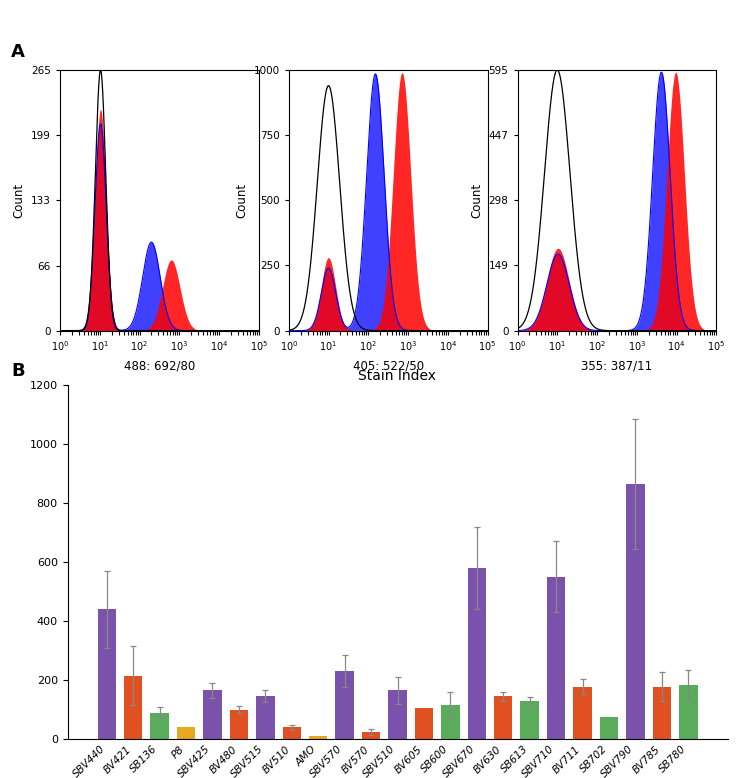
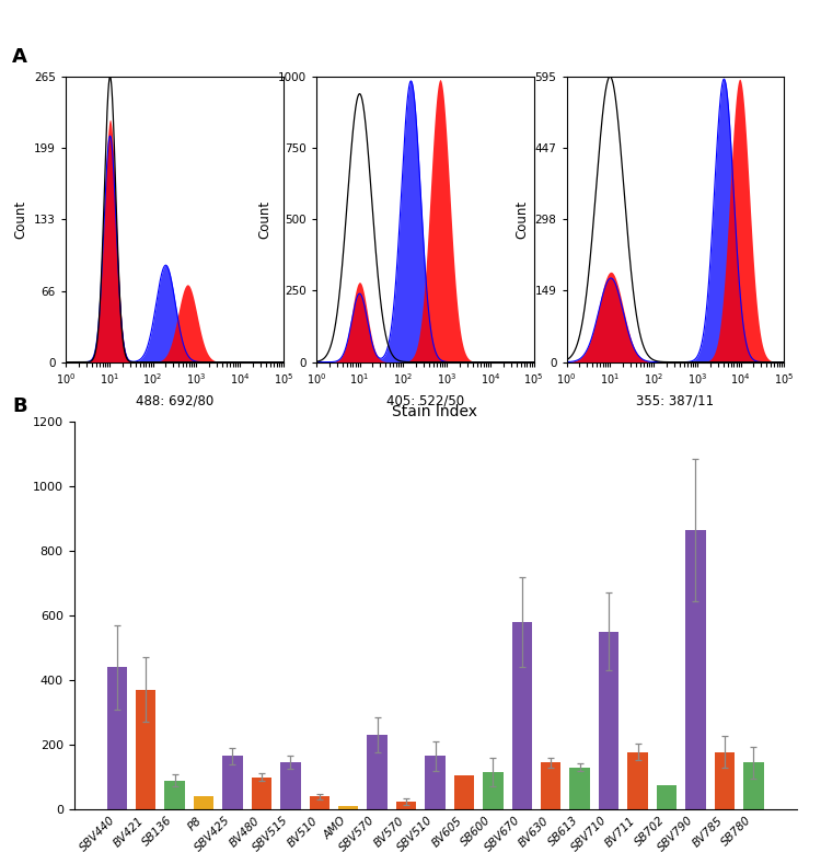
BV421: 215 -> 370
SB780: 185 -> 145
